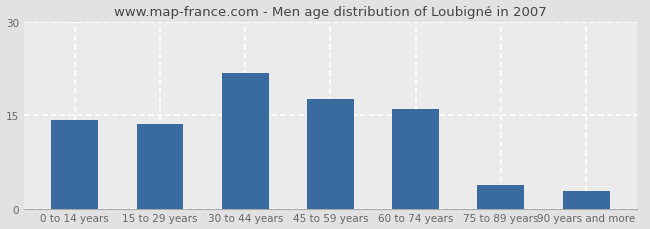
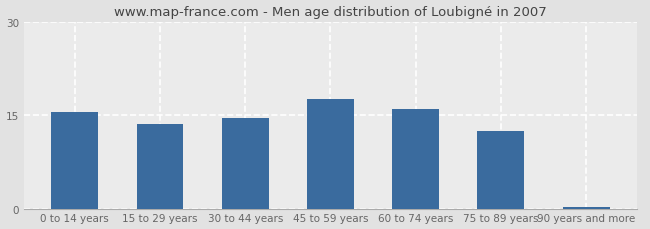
0 to 14 years: 14.2 -> 15.5
30 to 44 years: 21.8 -> 14.5
75 to 89 years: 3.8 -> 12.5
90 years and more: 2.8 -> 0.2
